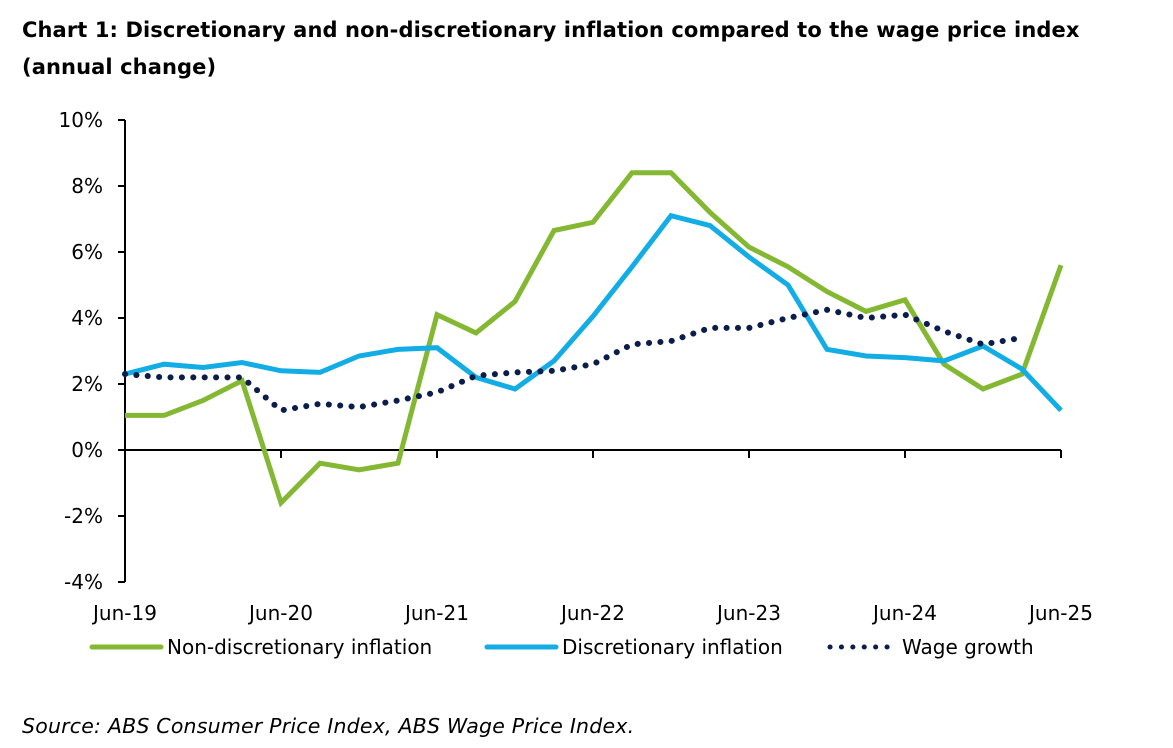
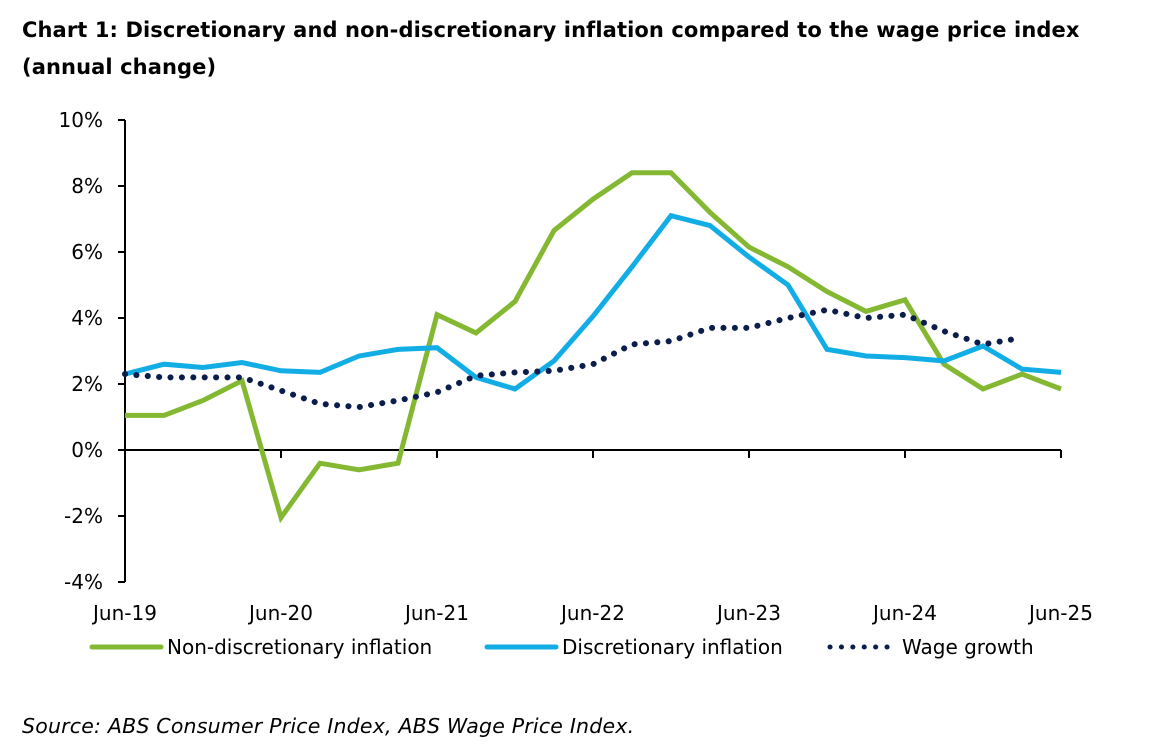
Non-discretionary inflation/Jun-20: -1.6% -> -2.0%
Wage growth/Jun-20: 1.2% -> 1.8%
Non-discretionary inflation/Jun-22: 6.9% -> 7.6%
Non-discretionary inflation/Jun-25: 5.6% -> 1.9%
Discretionary inflation/Jun-25: 1.2% -> 2.4%
